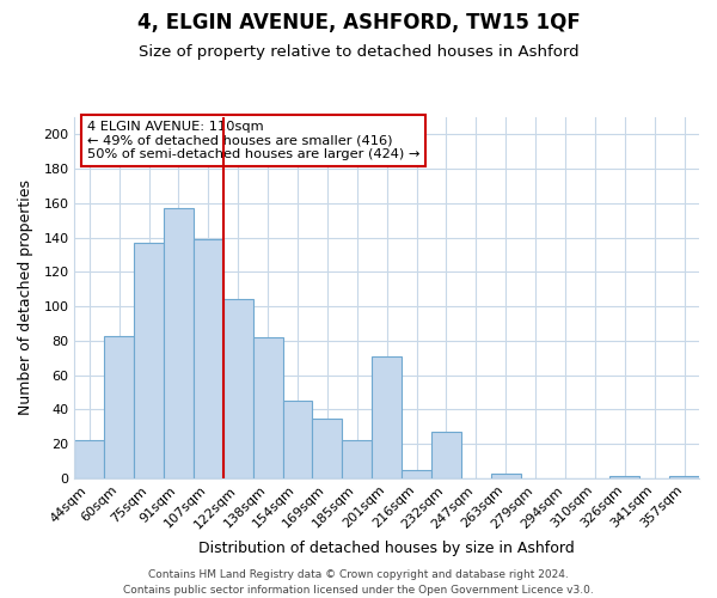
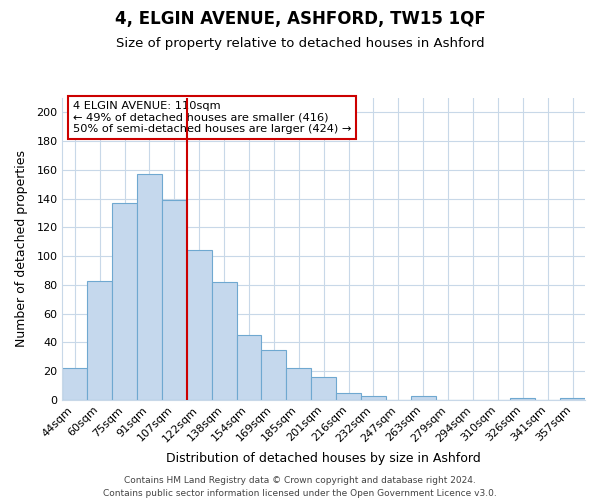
201sqm: 71 -> 16
232sqm: 27 -> 3
